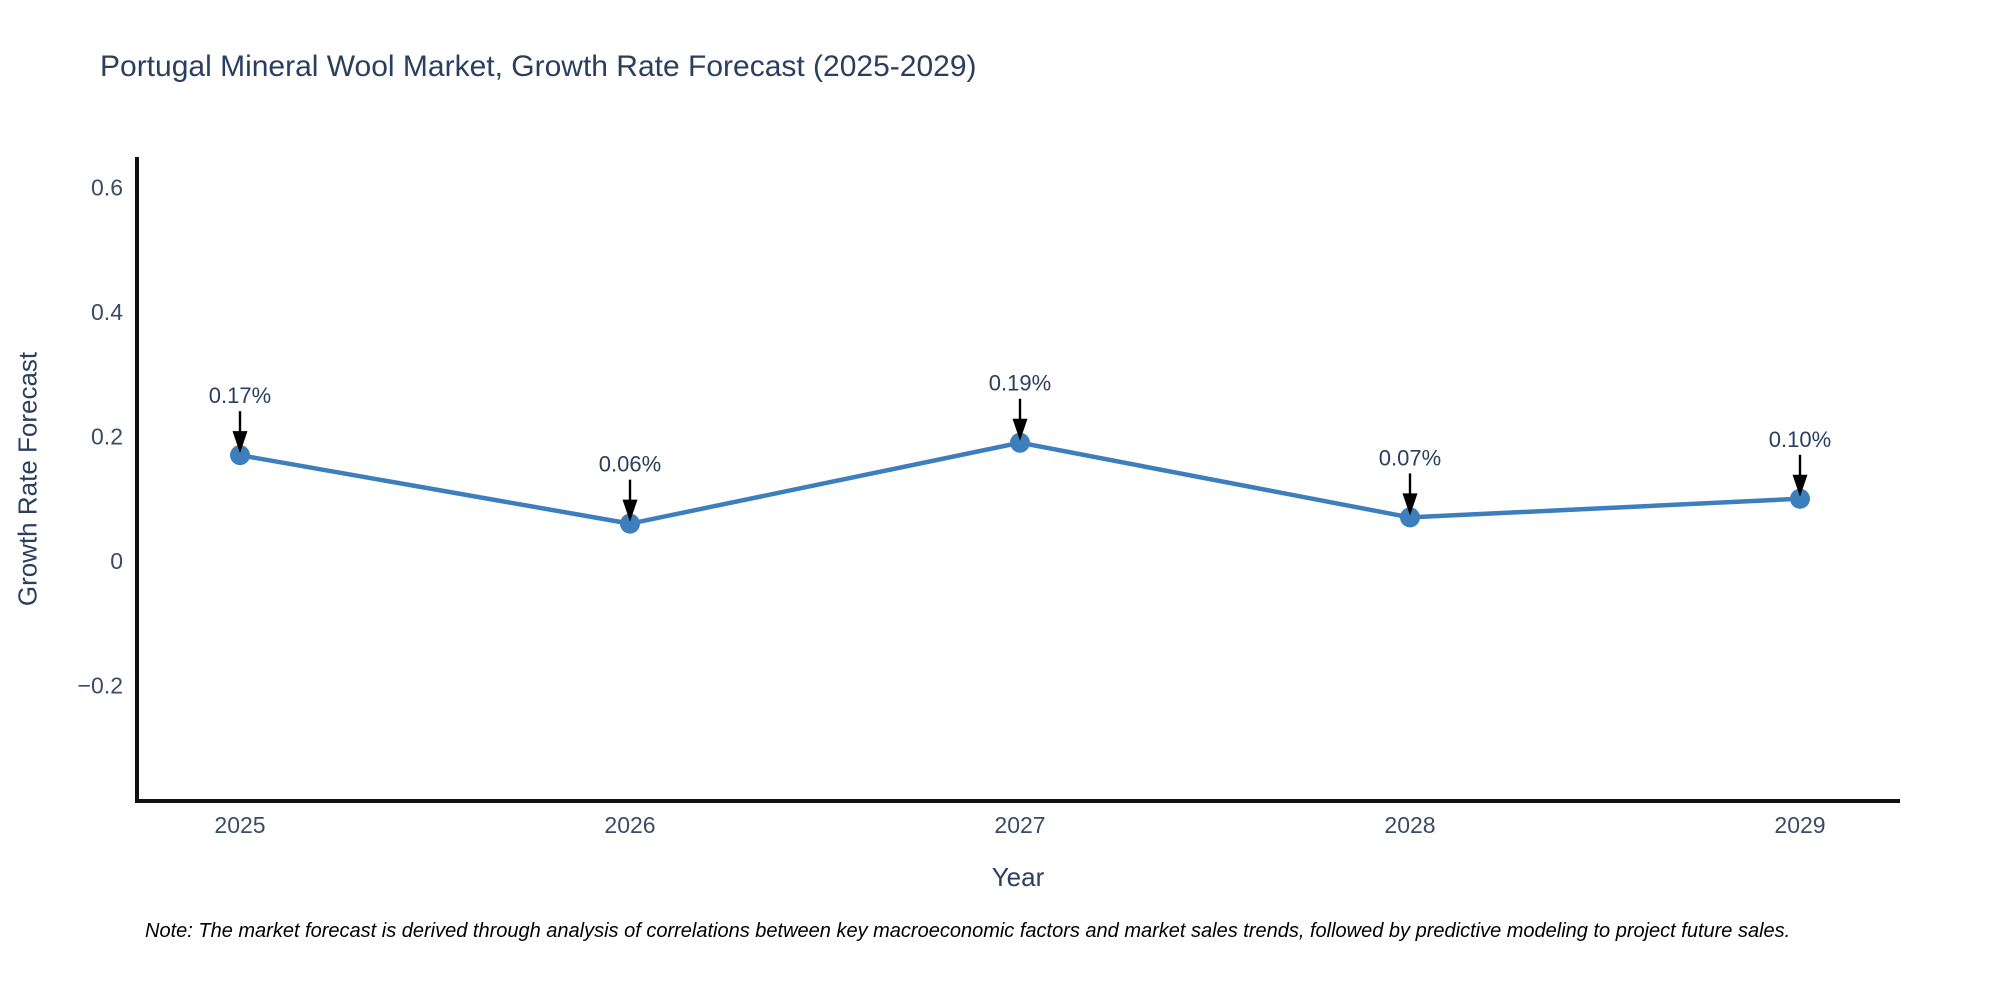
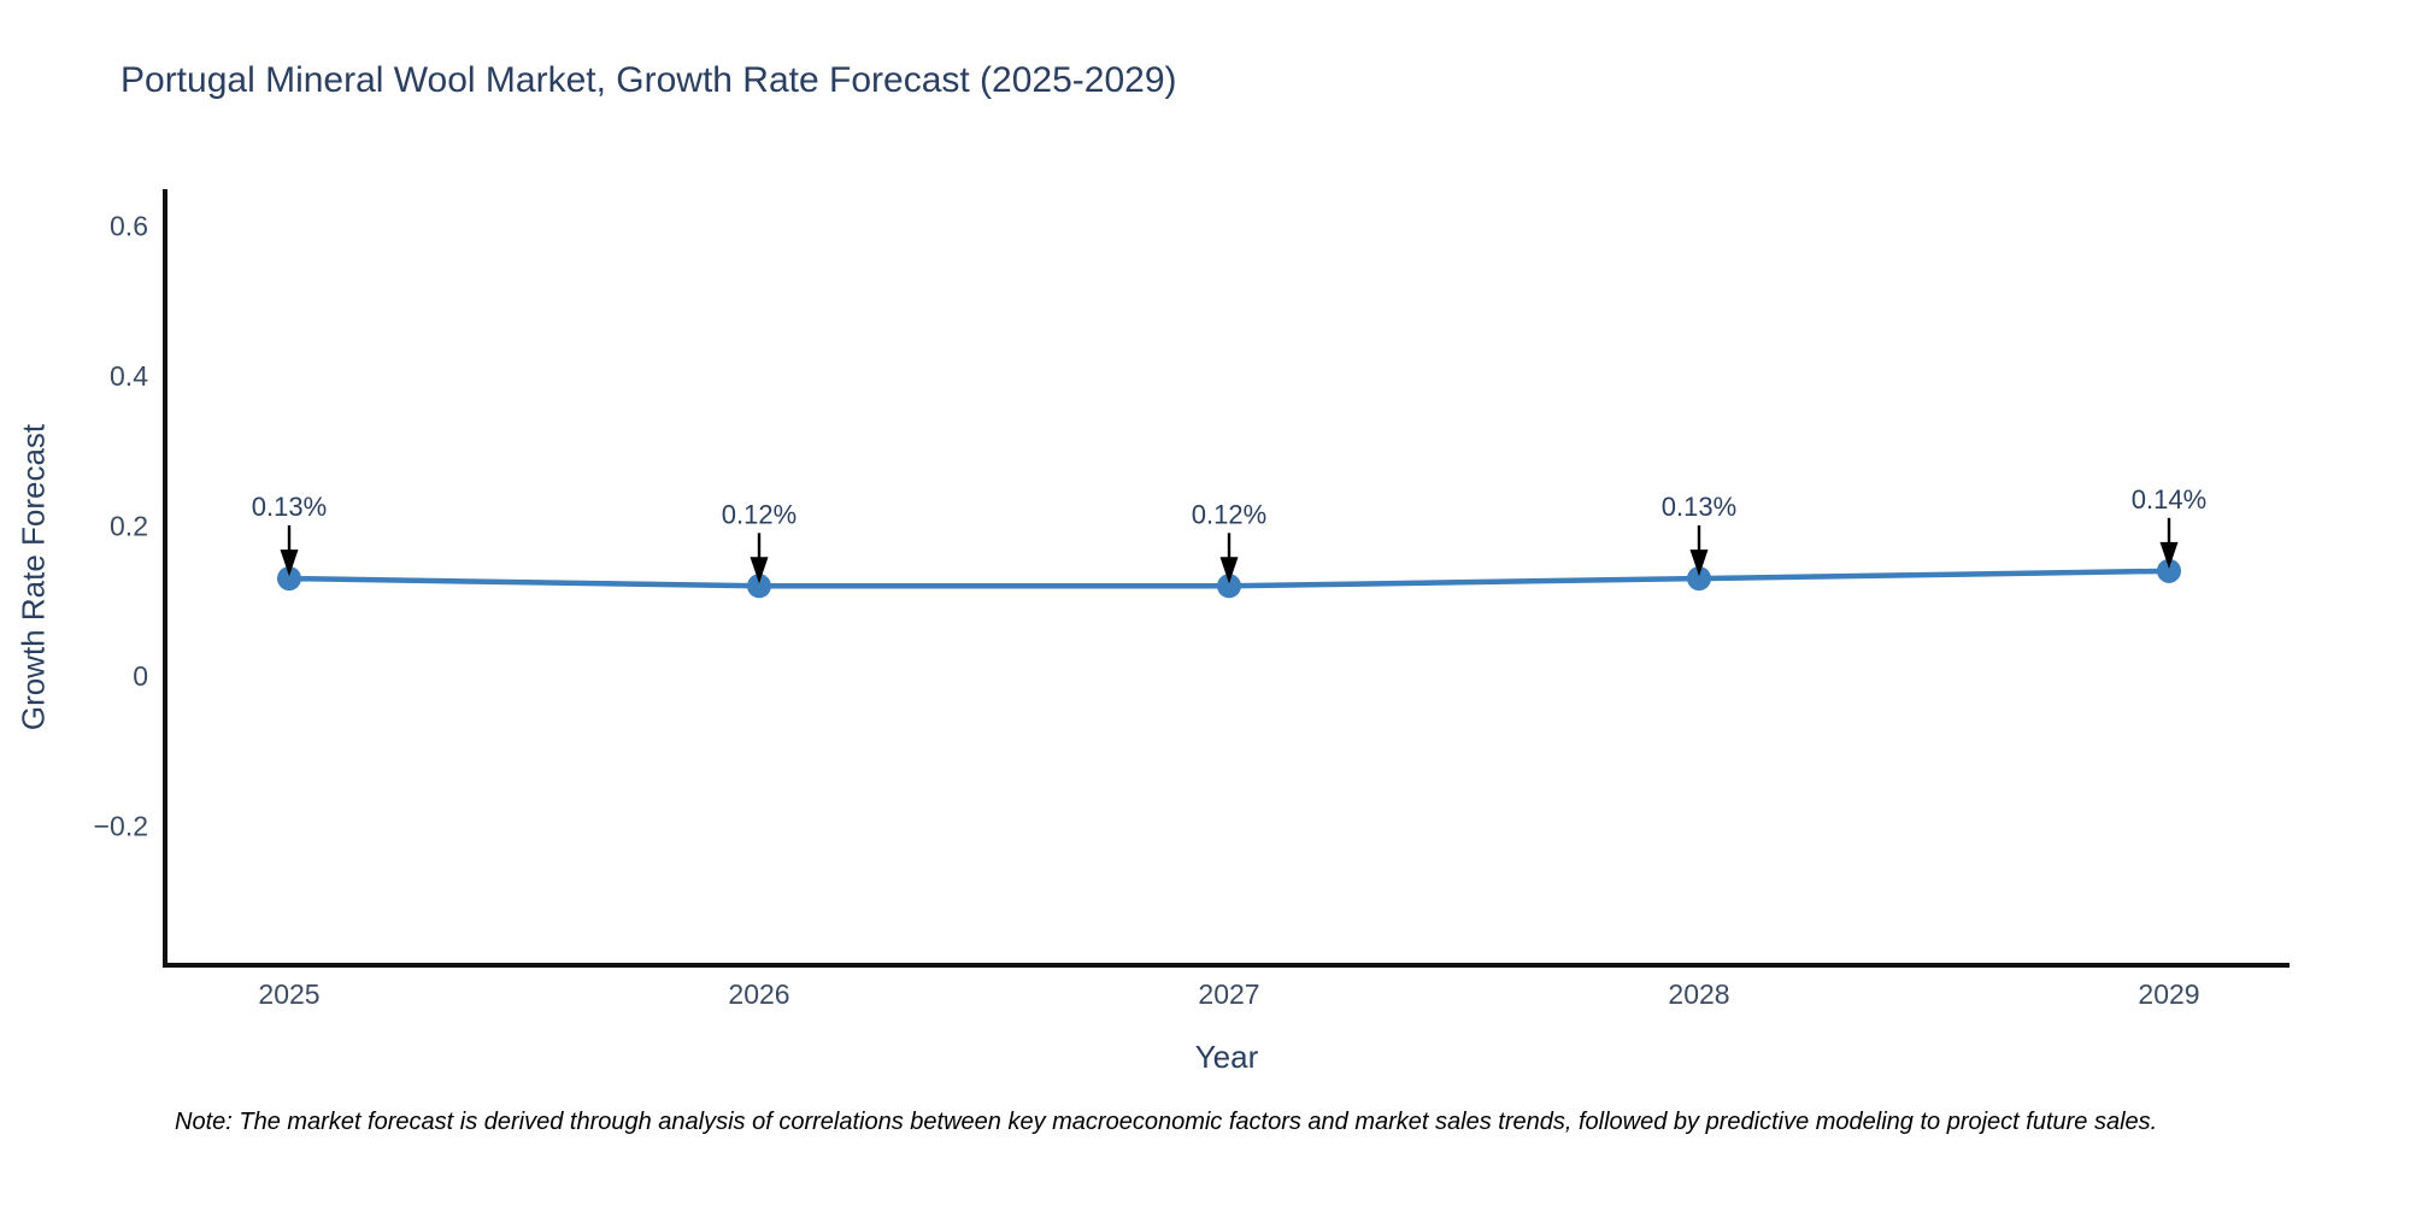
2025: 0.17% -> 0.13%
2026: 0.06% -> 0.12%
2027: 0.19% -> 0.12%
2028: 0.07% -> 0.13%
2029: 0.10% -> 0.14%
